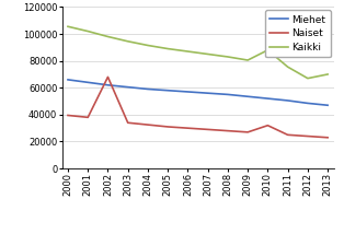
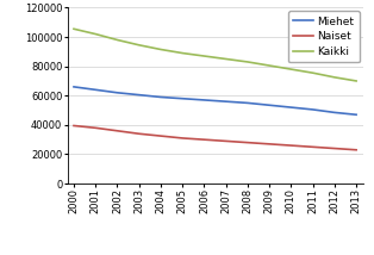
Naiset/2002: 68000 -> 36000
Naiset/2010: 32000 -> 26000
Kaikki/2010: 88000 -> 78000
Kaikki/2012: 67000 -> 72000
